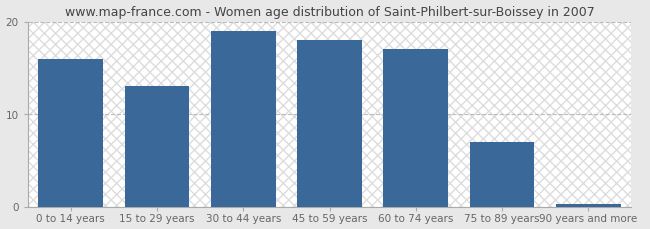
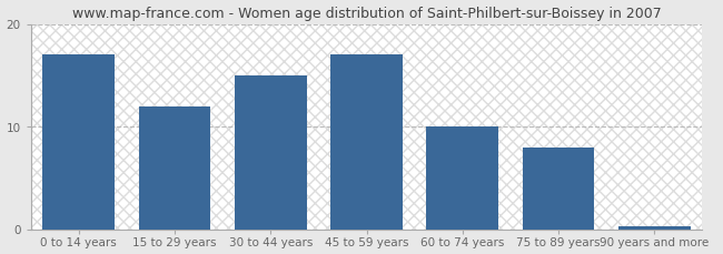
0 to 14 years: 16.0 -> 17.0
15 to 29 years: 13.0 -> 12.0
30 to 44 years: 19.0 -> 15.0
45 to 59 years: 18.0 -> 17.0
60 to 74 years: 17.0 -> 10.0
75 to 89 years: 7.0 -> 8.0
